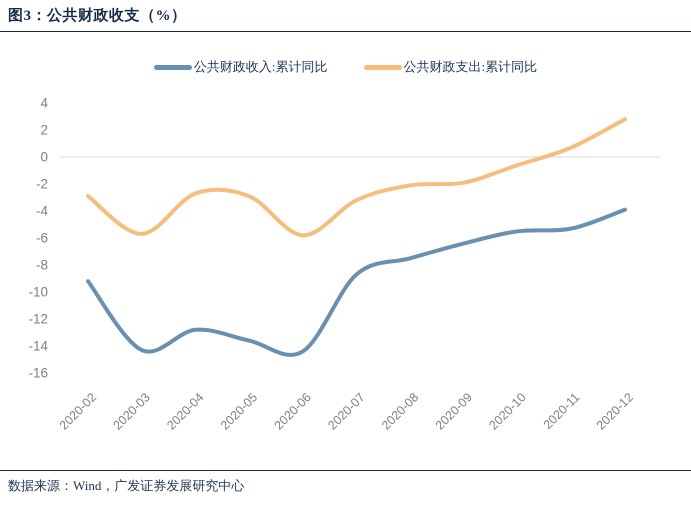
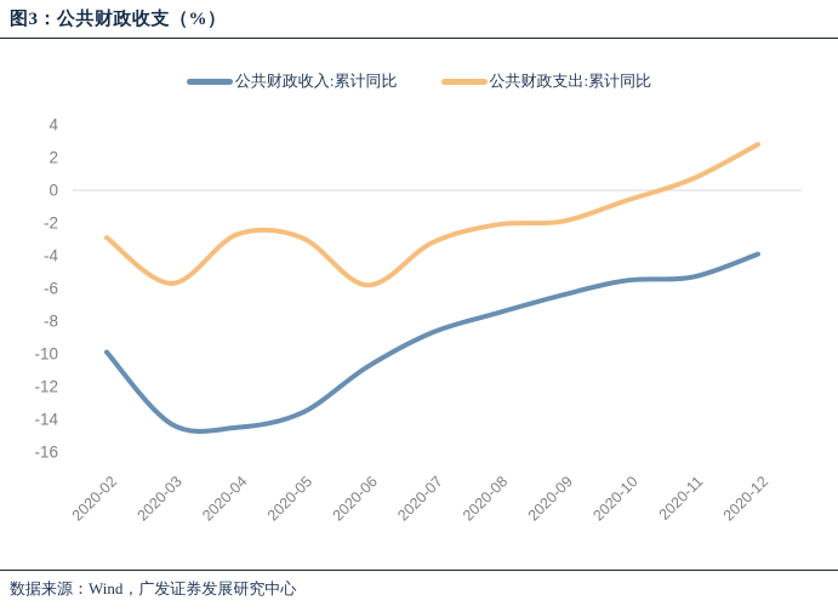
公共财政收入:累计同比/2020-02: -9.2 -> -9.9
公共财政收入:累计同比/2020-04: -12.8 -> -14.5
公共财政收入:累计同比/2020-06: -14.4 -> -10.8
